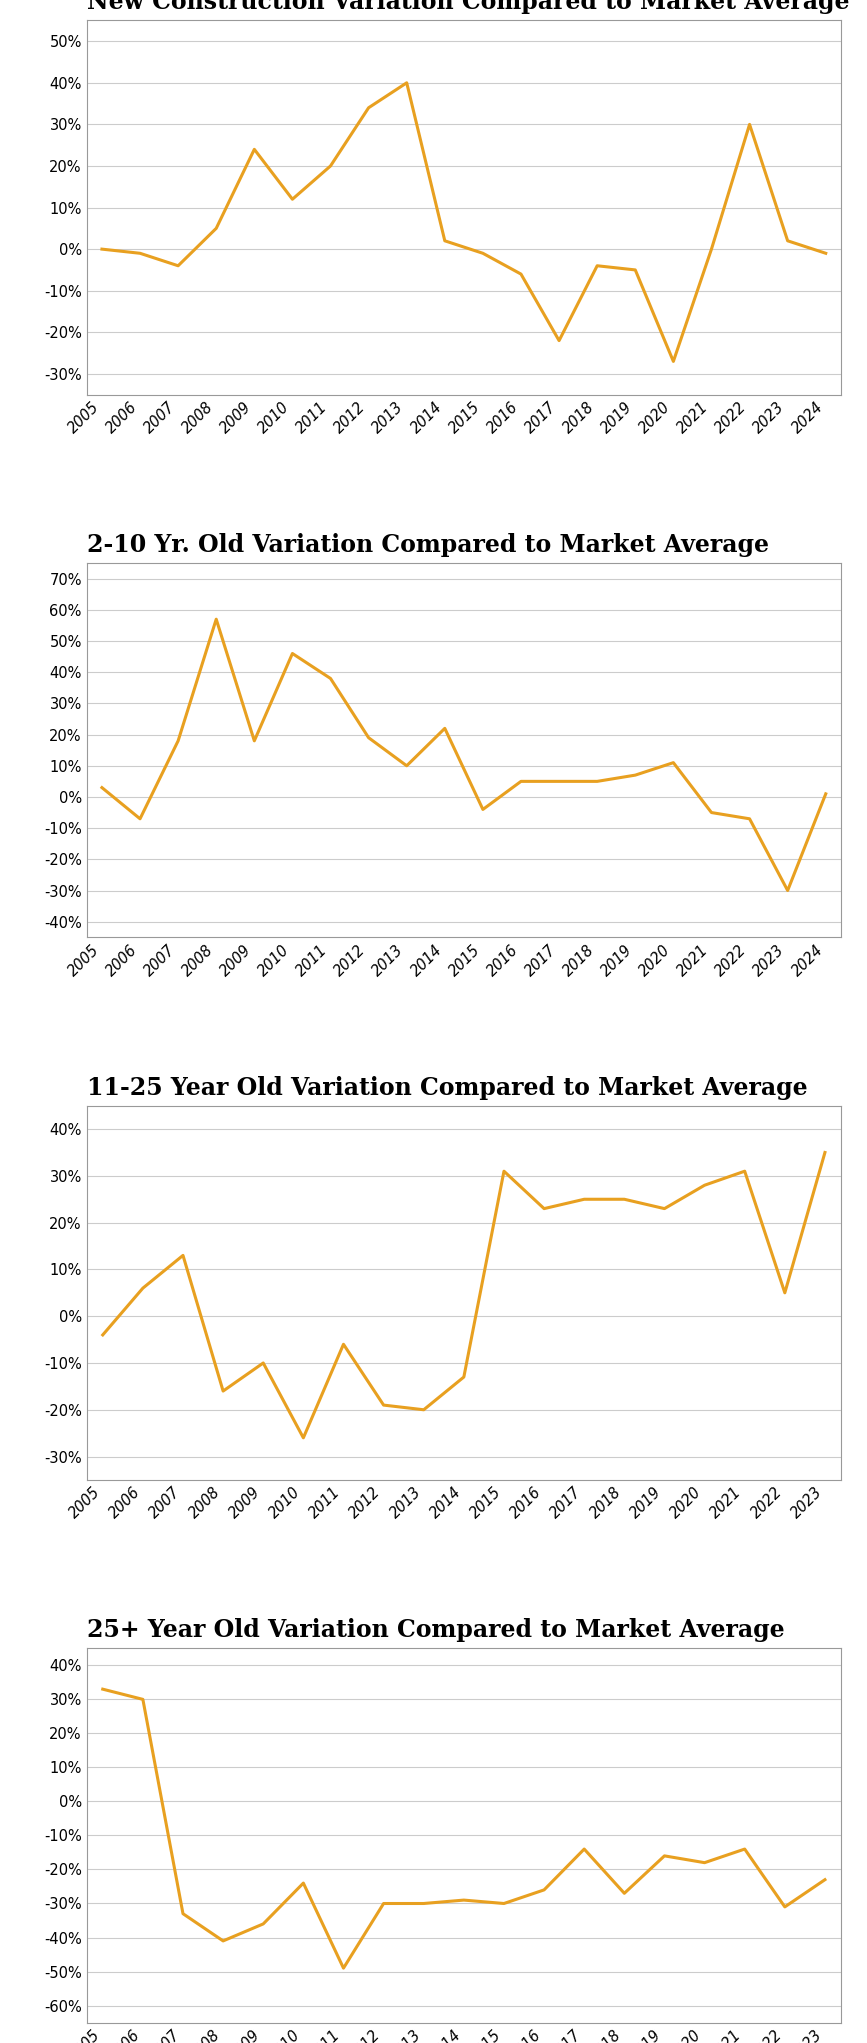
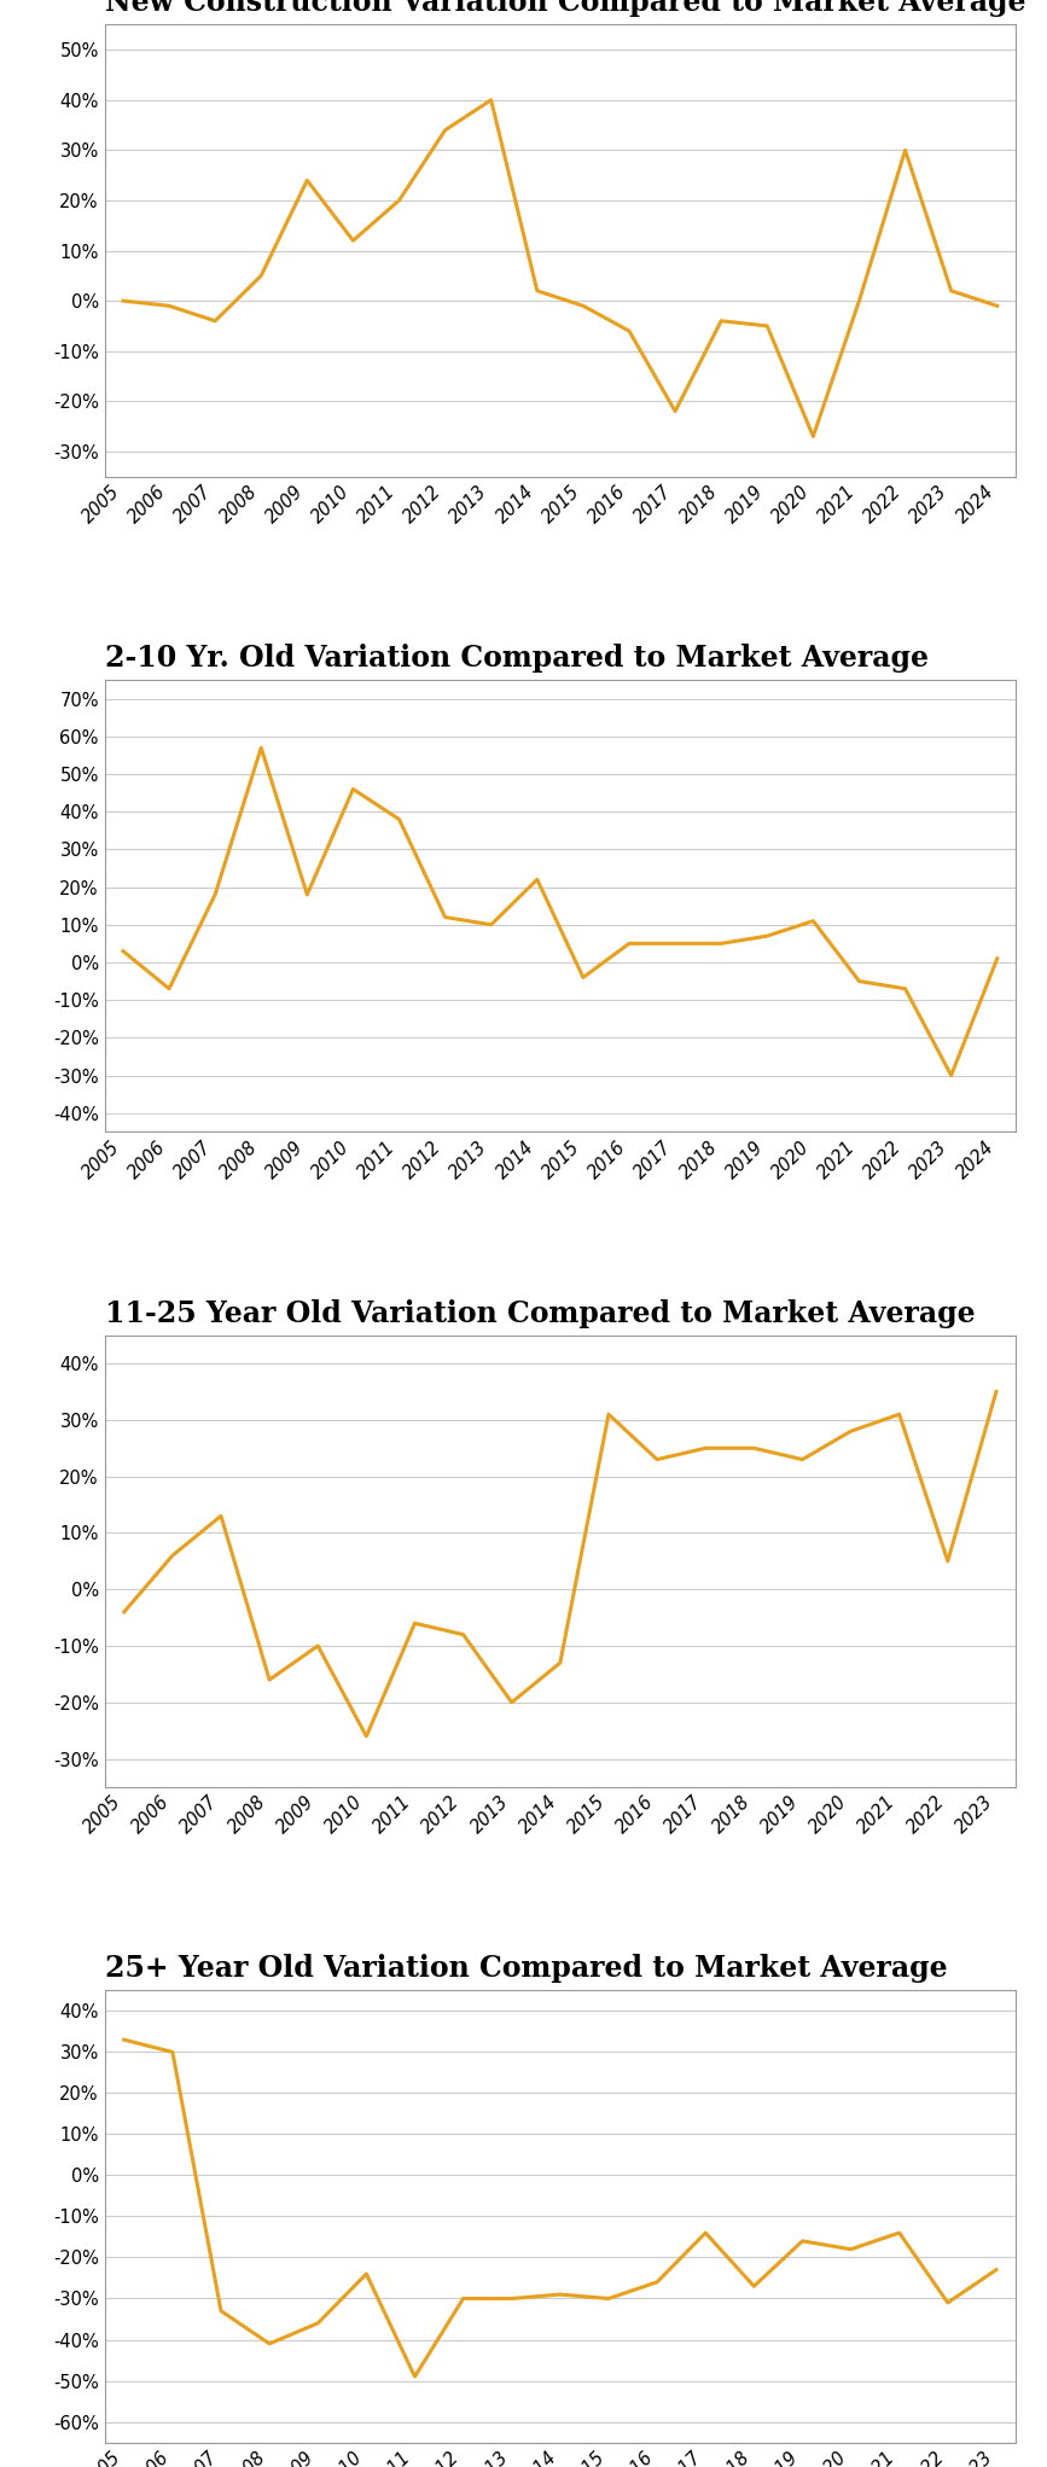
2-10 Yr. Old Variation Compared to Market Average/2012: 19% -> 12%
11-25 Year Old Variation Compared to Market Average/2012: -19% -> -8%
